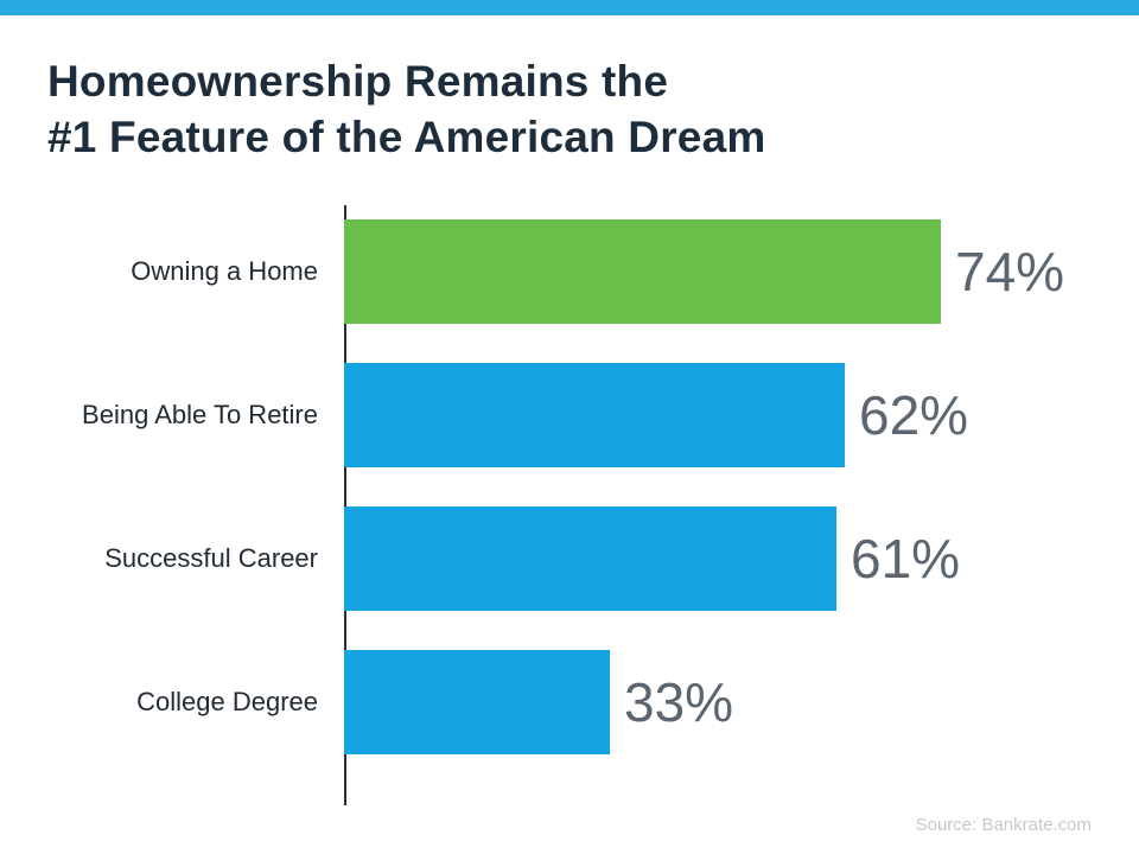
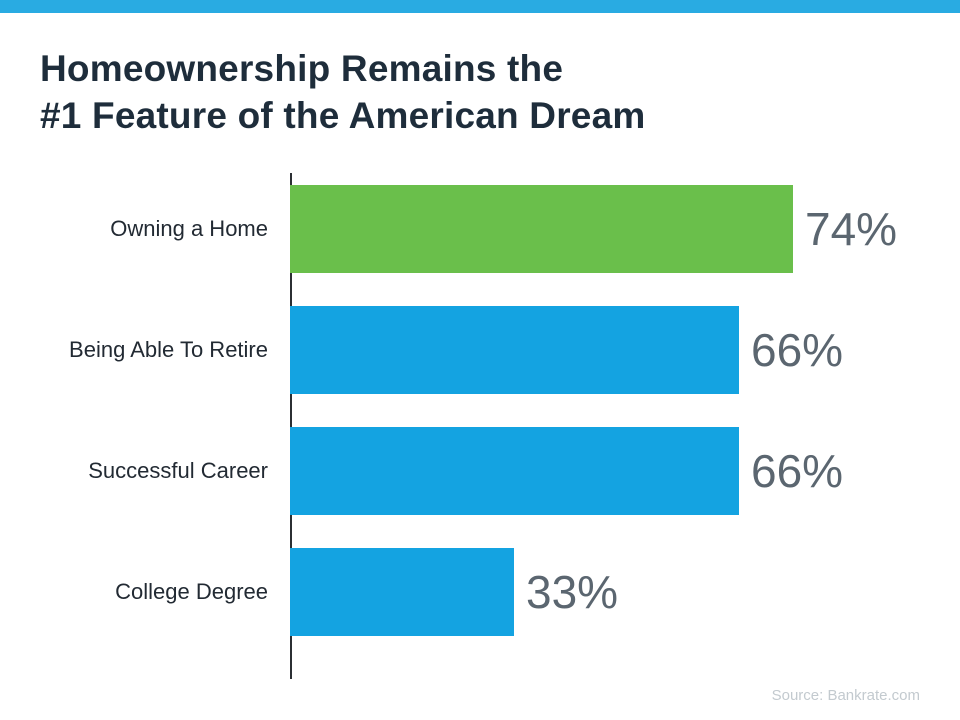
Being Able To Retire: 62% -> 66%
Successful Career: 61% -> 66%
